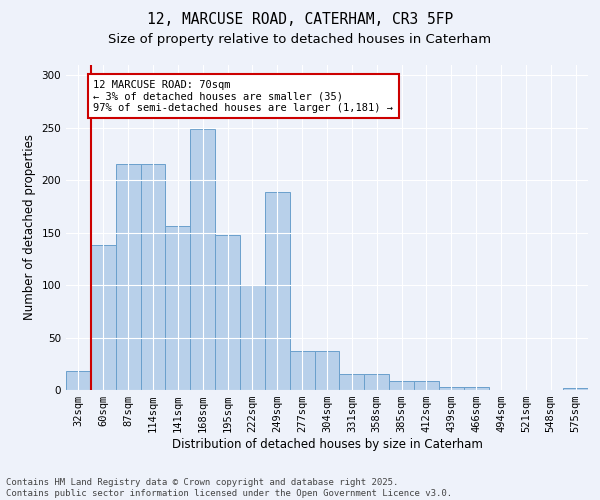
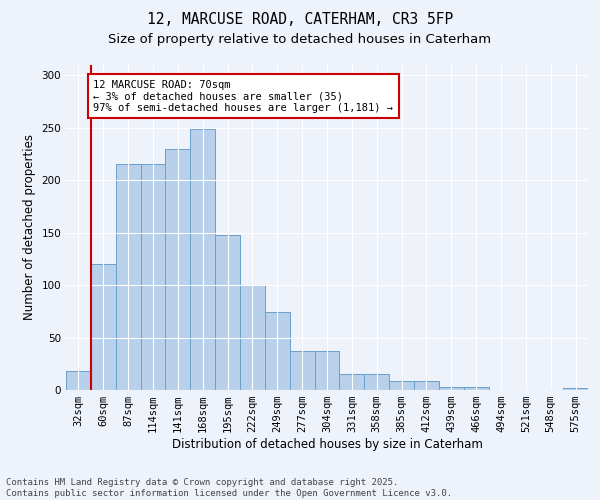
60sqm: 138 -> 120
141sqm: 156 -> 230
249sqm: 189 -> 74
